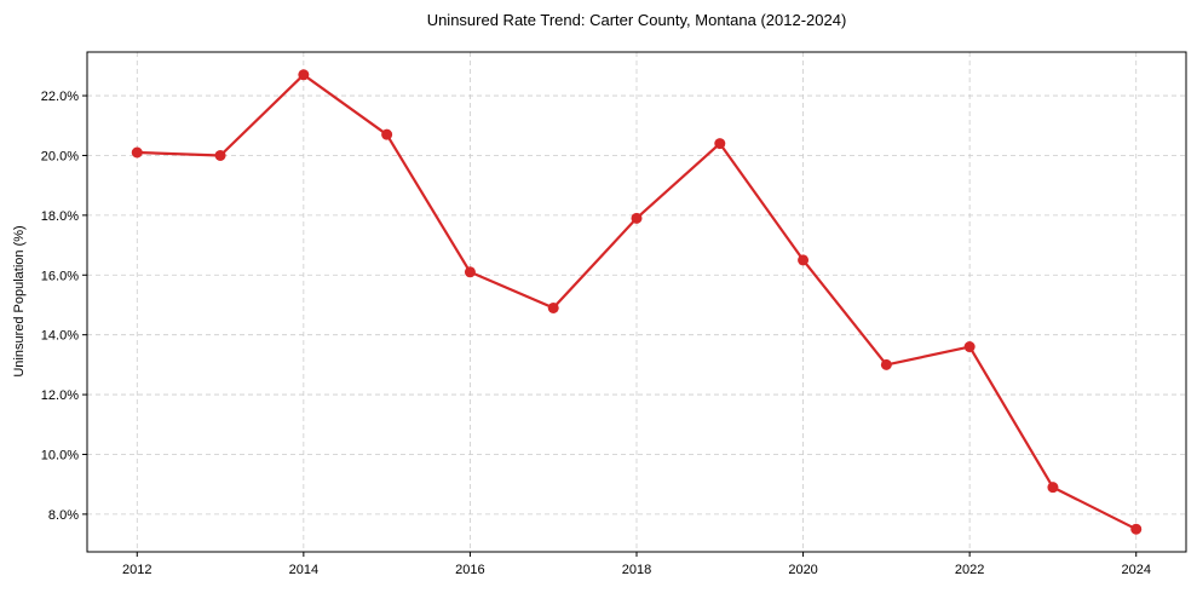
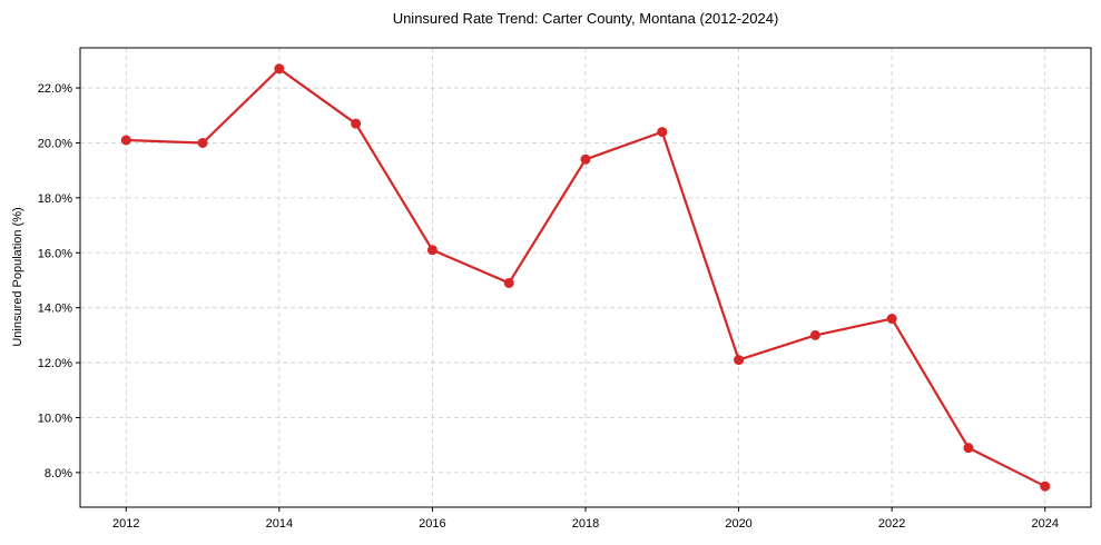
2018: 17.9% -> 19.4%
2020: 16.5% -> 12.1%
